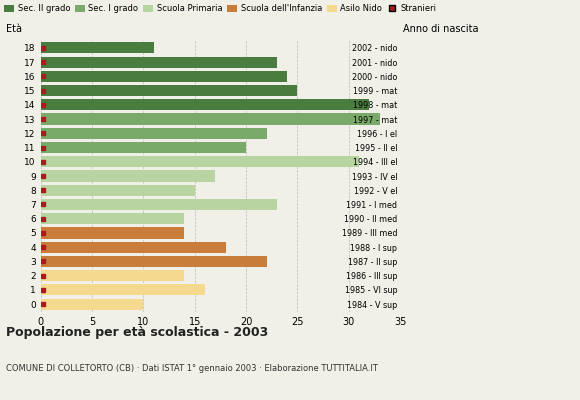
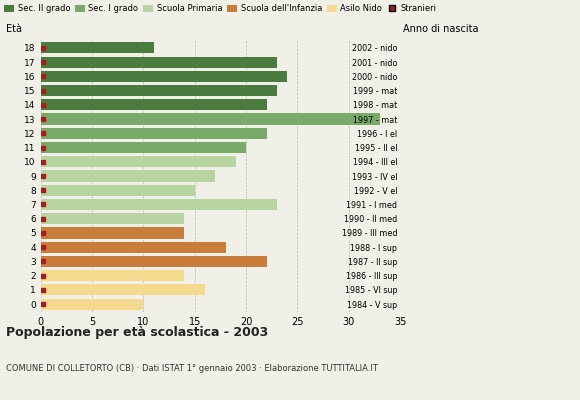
15: 25 -> 23
14: 32 -> 22
10: 31 -> 19
